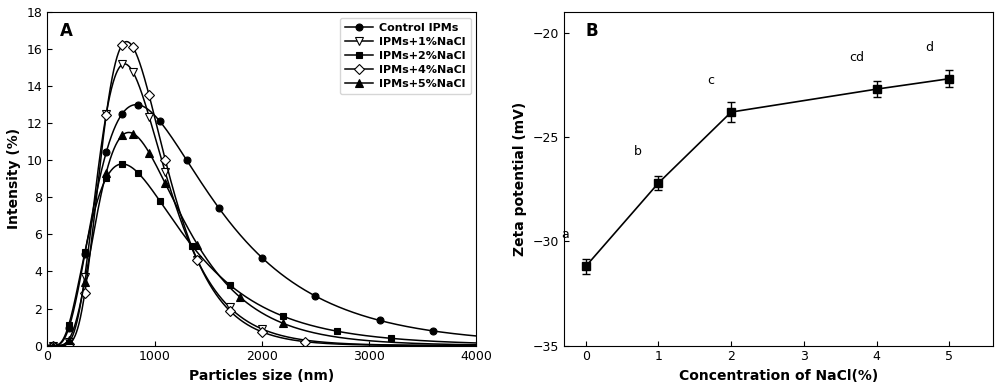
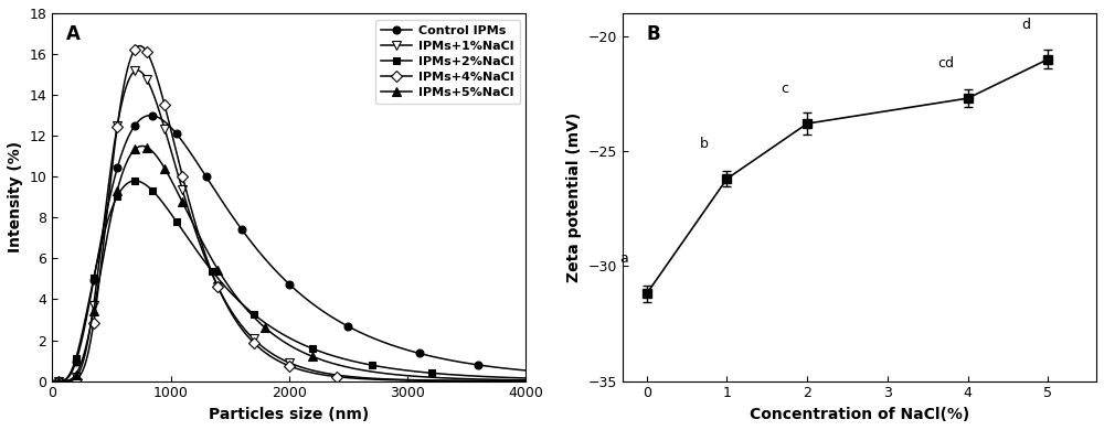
1: -27.2 -> -26.2
5: -22.2 -> -21.0
